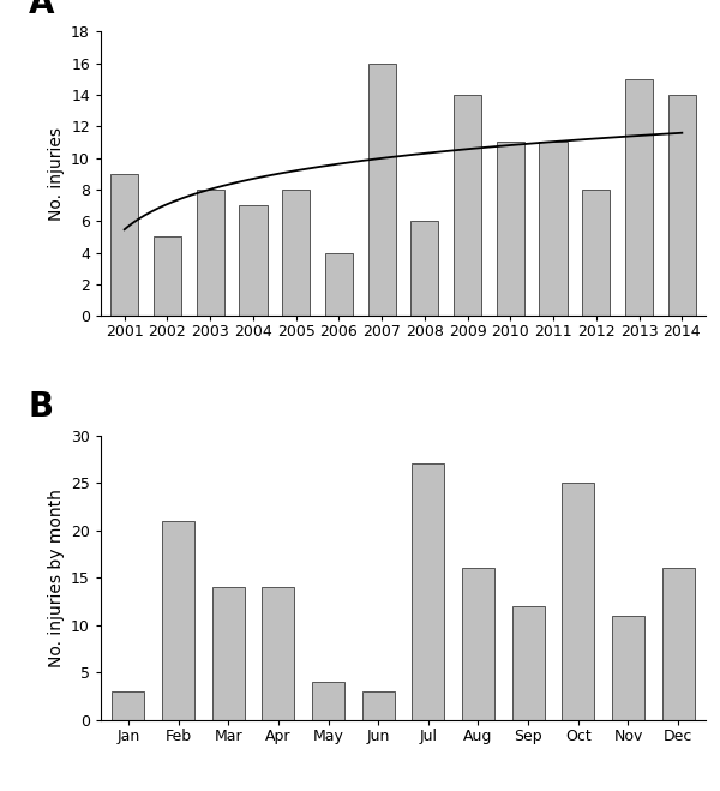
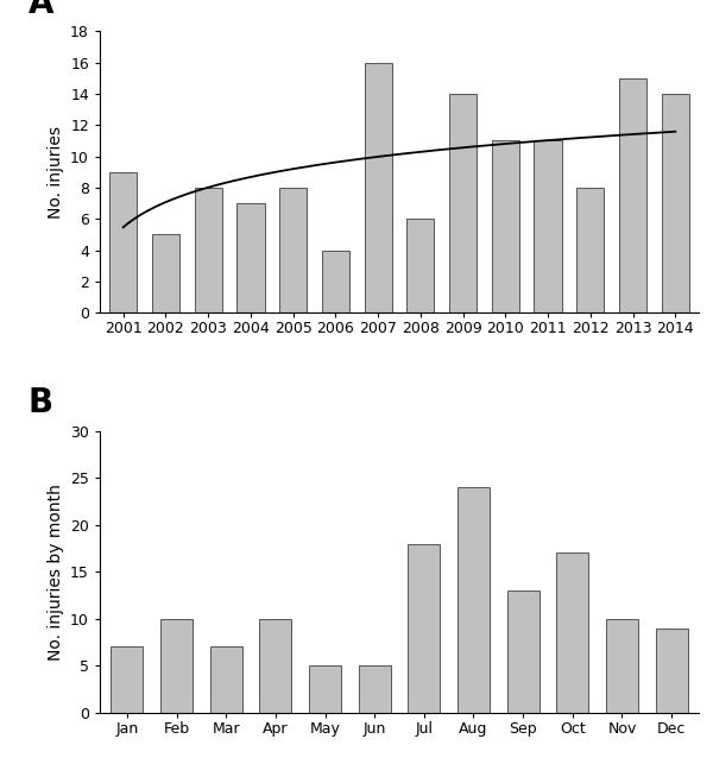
Jan: 3 -> 7
Feb: 21 -> 10
Mar: 14 -> 7
Apr: 14 -> 10
May: 4 -> 5
Jun: 3 -> 5
Jul: 27 -> 18
Aug: 16 -> 24
Sep: 12 -> 13
Oct: 25 -> 17
Nov: 11 -> 10
Dec: 16 -> 9
